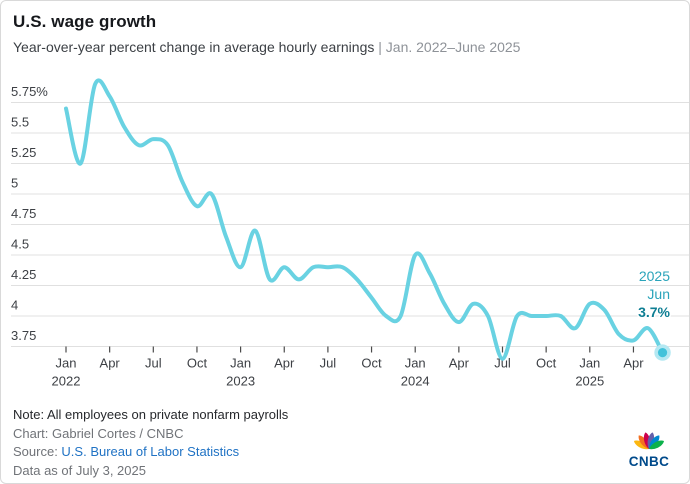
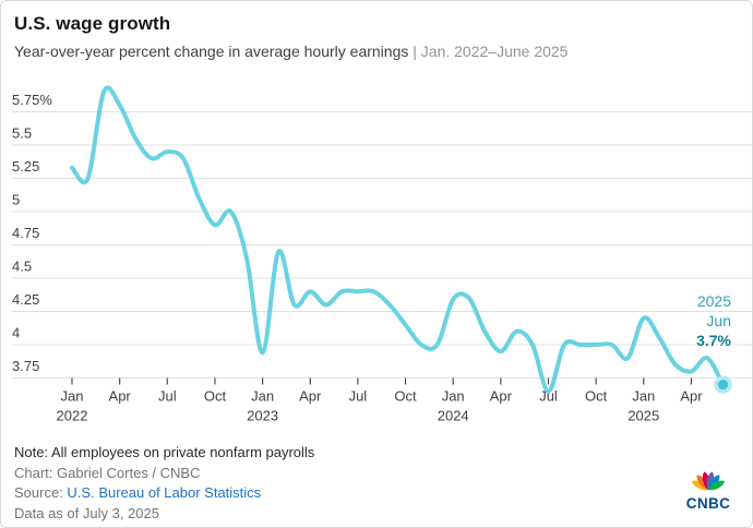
Jan 2022: 5.70% -> 5.33%
Jan 2023: 4.40% -> 3.94%
Jan 2024: 4.50% -> 4.34%
Jan 2025: 4.10% -> 4.20%
